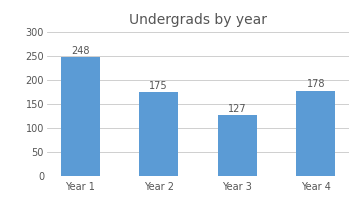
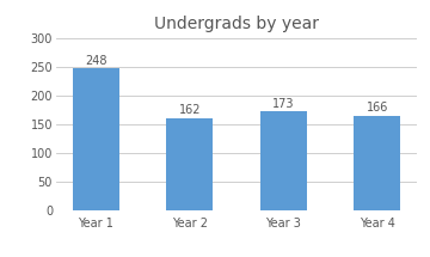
Year 2: 175 -> 162
Year 3: 127 -> 173
Year 4: 178 -> 166
